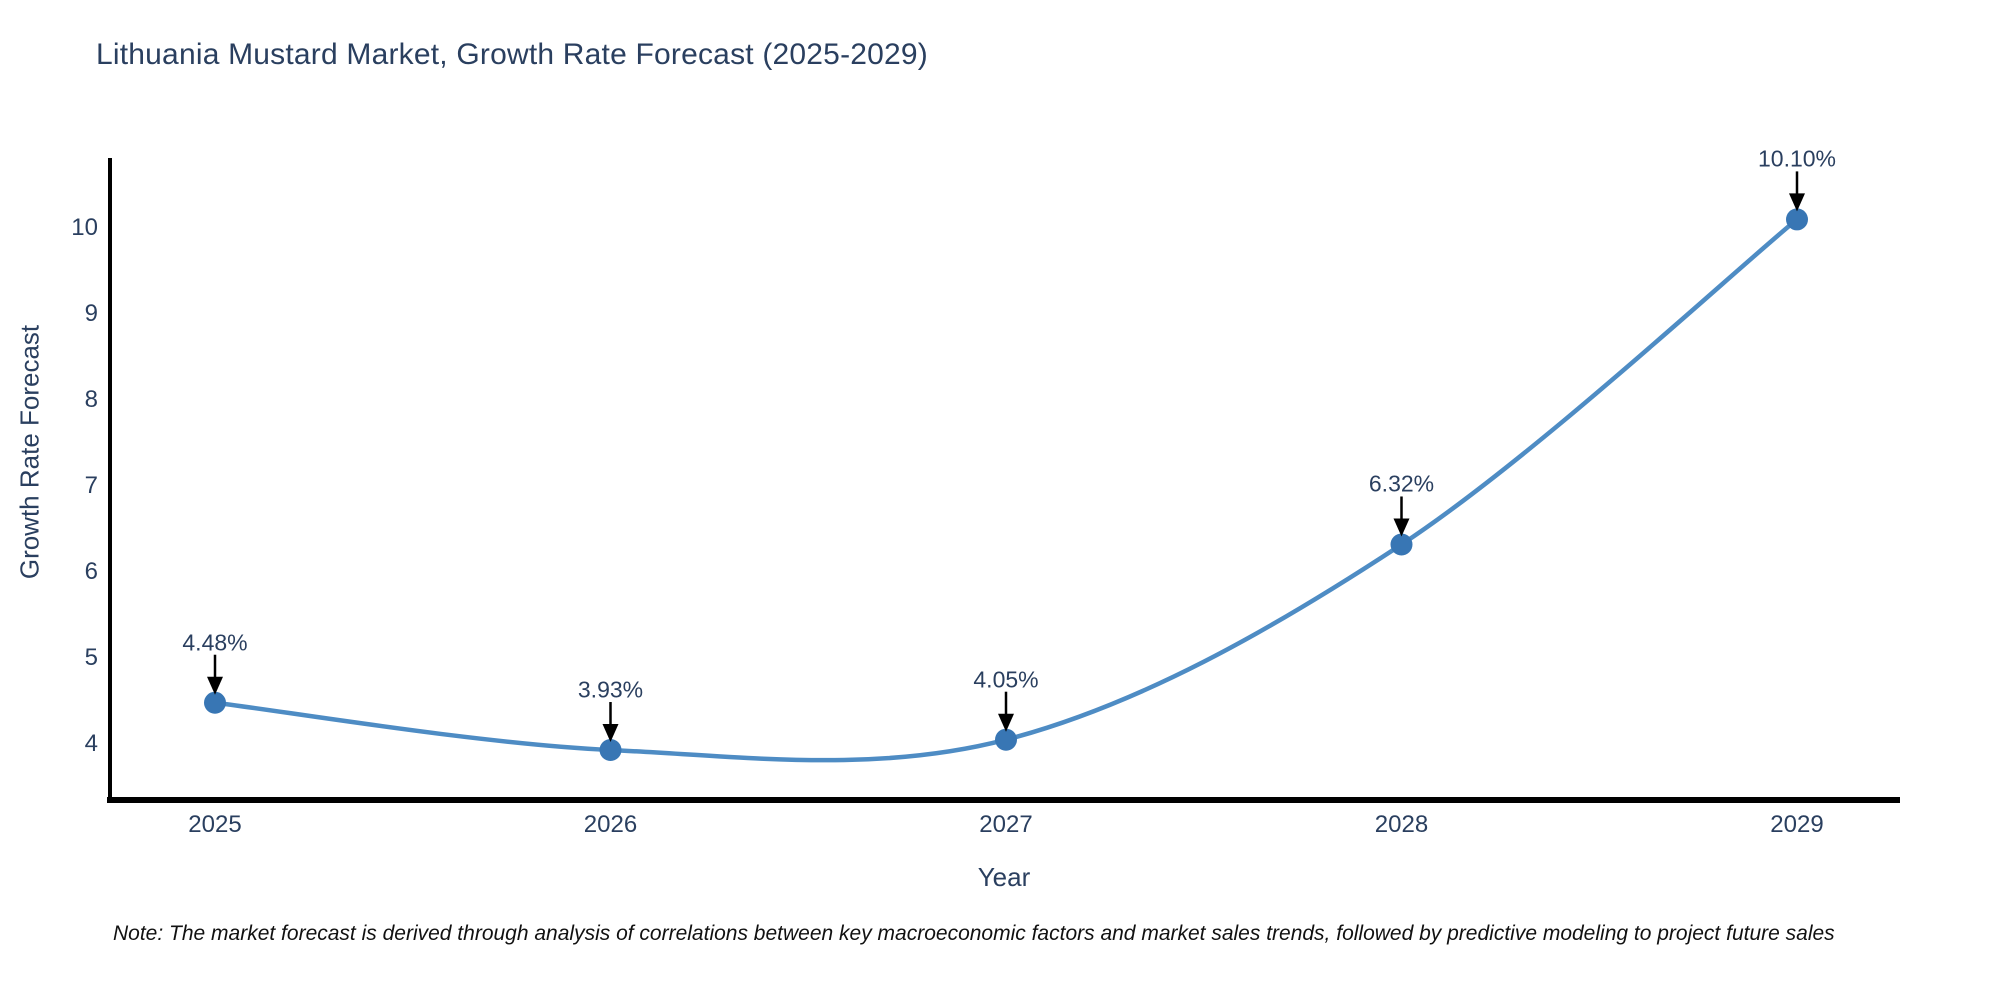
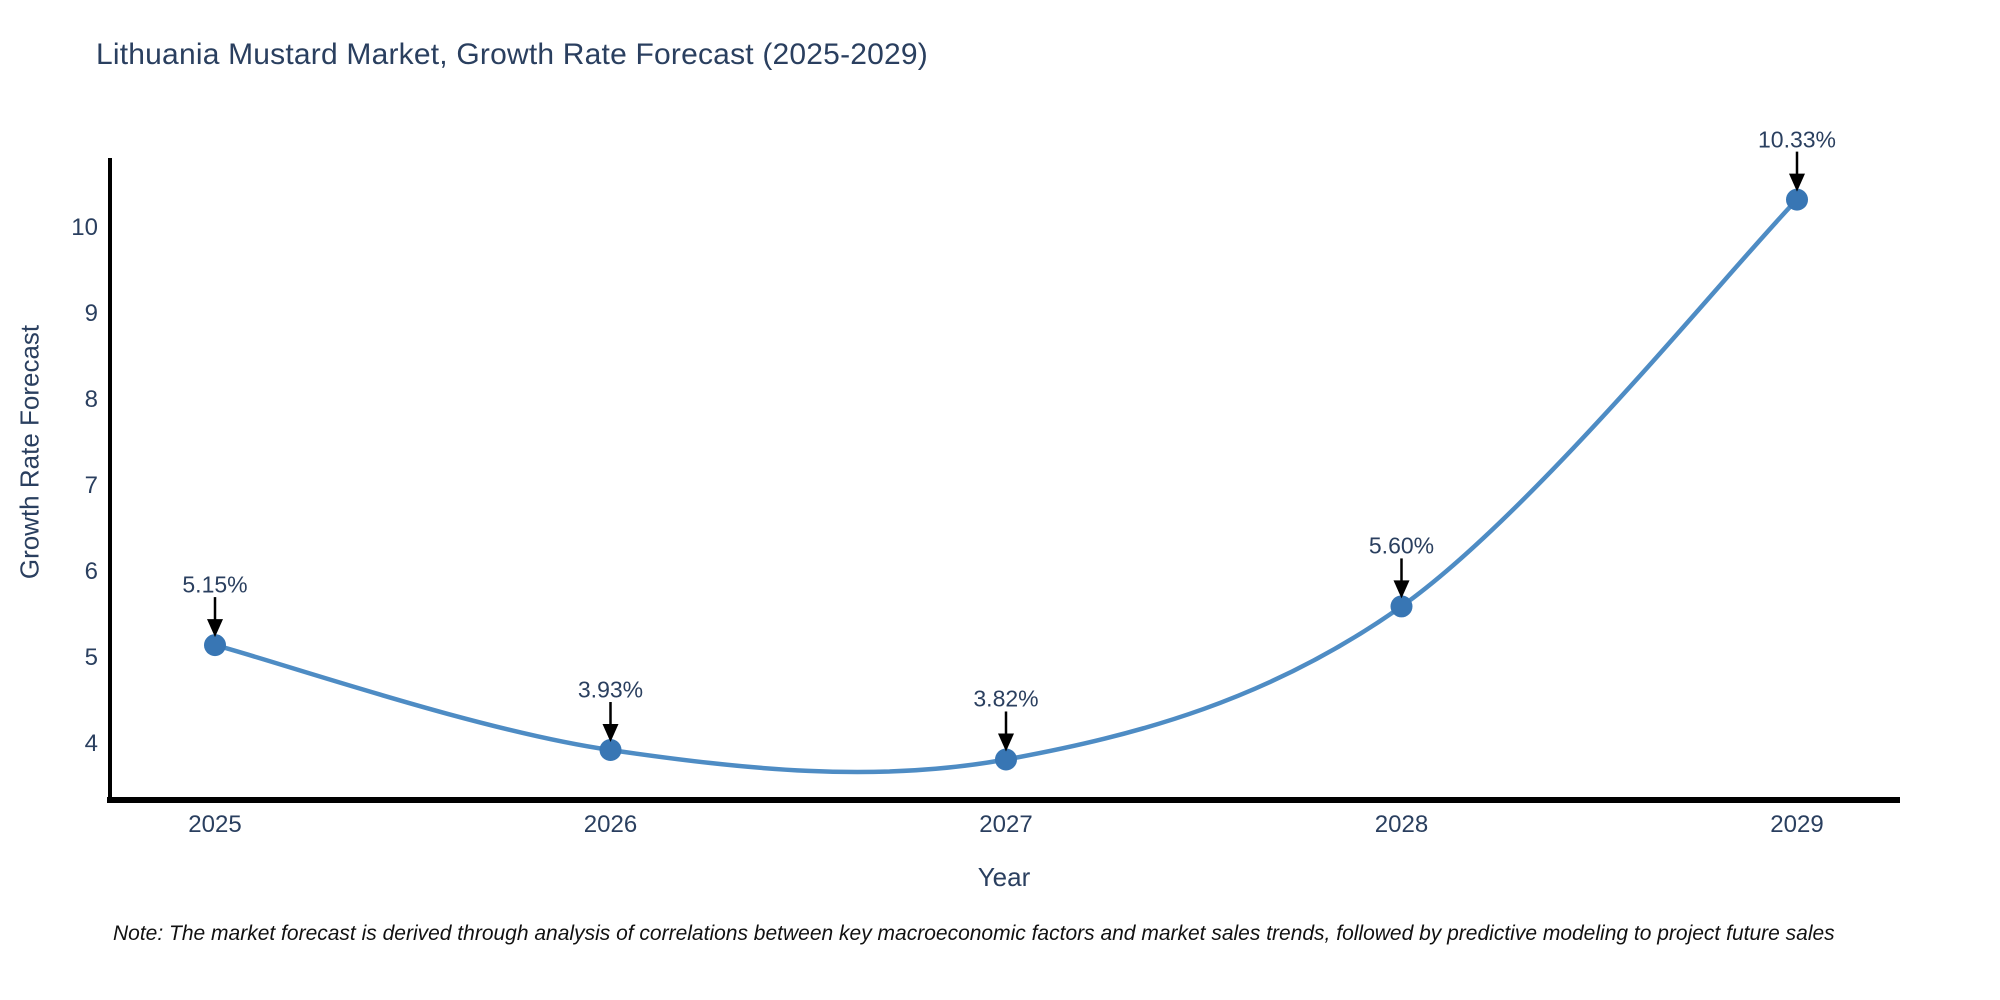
2025: 4.48% -> 5.15%
2027: 4.05% -> 3.82%
2028: 6.32% -> 5.60%
2029: 10.10% -> 10.33%
